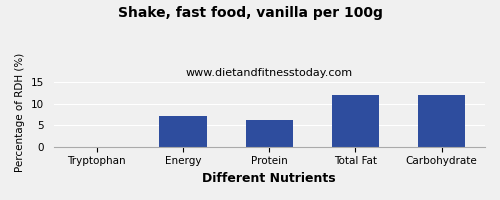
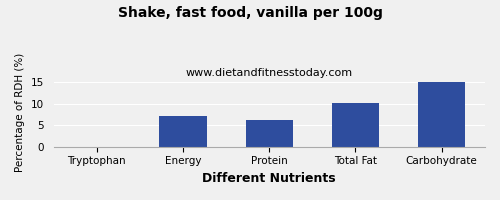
Total Fat: 12.0 -> 10.1
Carbohydrate: 12.0 -> 15.0
